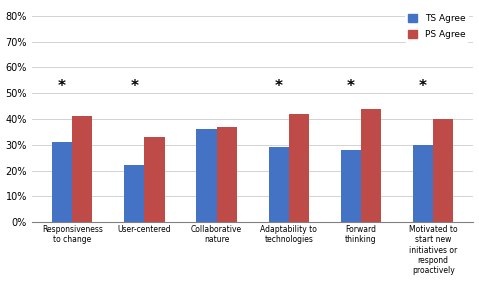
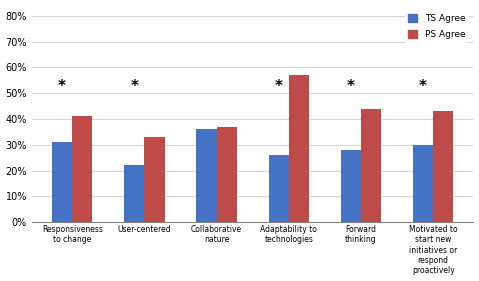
TS Agree/Adaptability to technologies: 29% -> 26%
PS Agree/Adaptability to technologies: 42% -> 57%
PS Agree/Motivated to start new initiatives or respond proactively: 40% -> 43%
